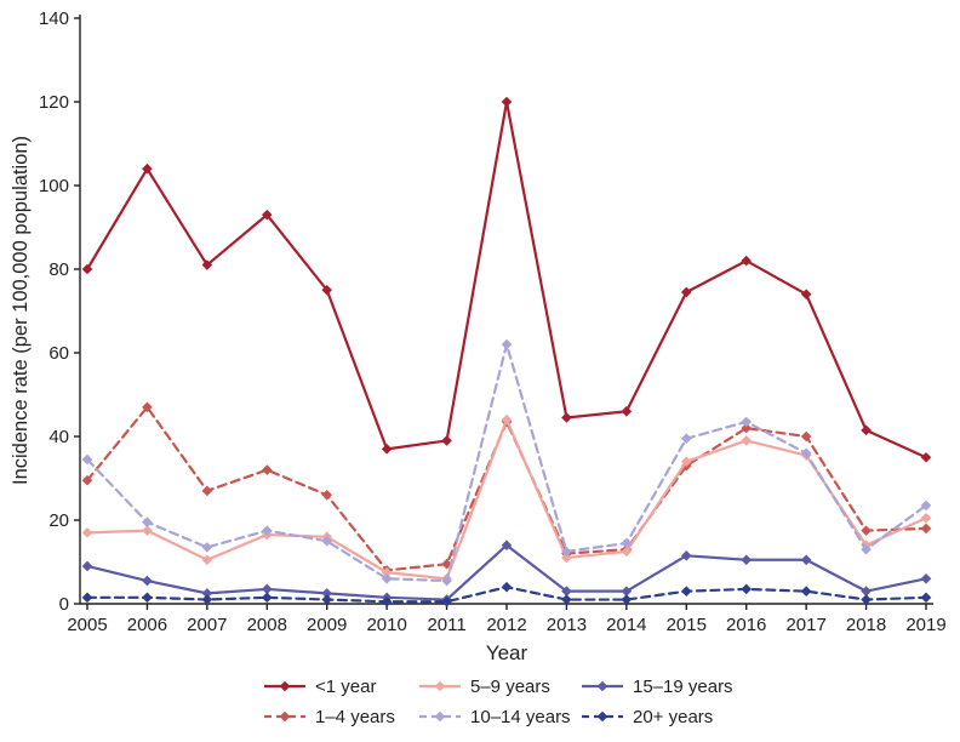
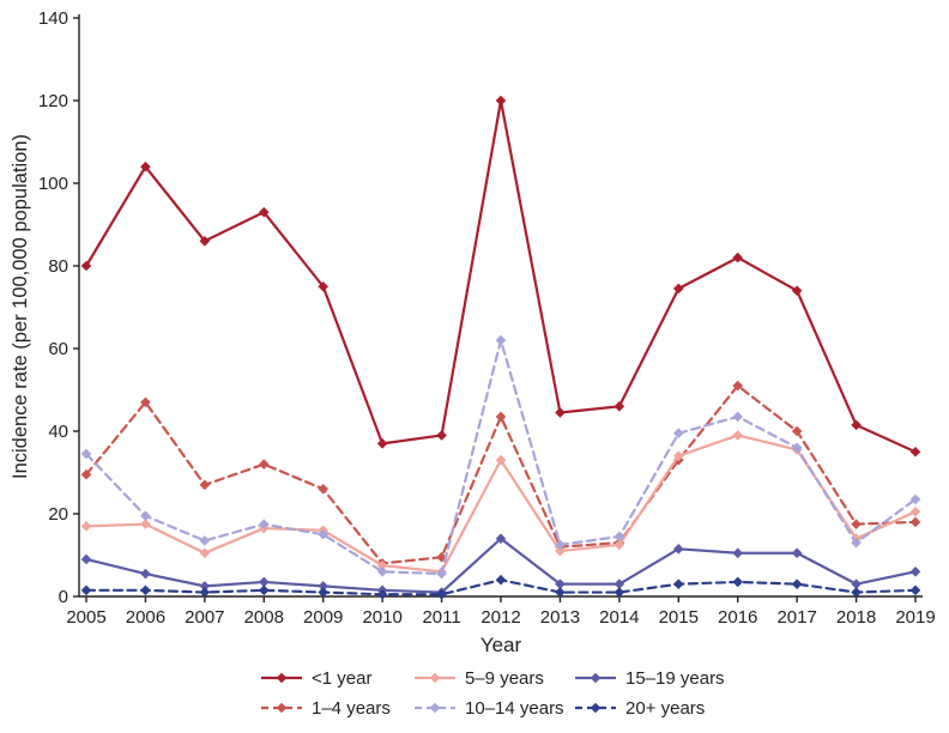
<1 year/2007: 81 -> 86
5–9 years/2012: 44 -> 33
1–4 years/2016: 42 -> 51
